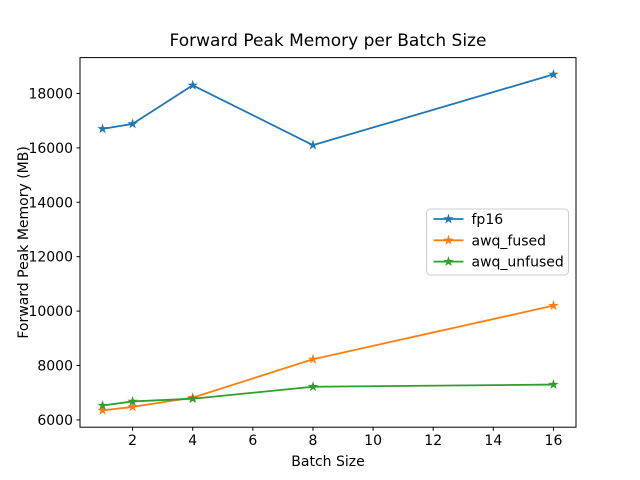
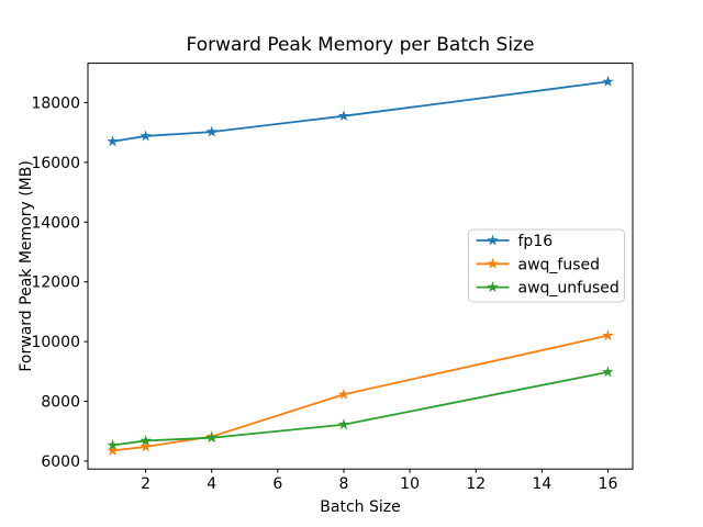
fp16/4: 18300 -> 17000
fp16/8: 16100 -> 17600
awq_unfused/16: 7300 -> 9000
